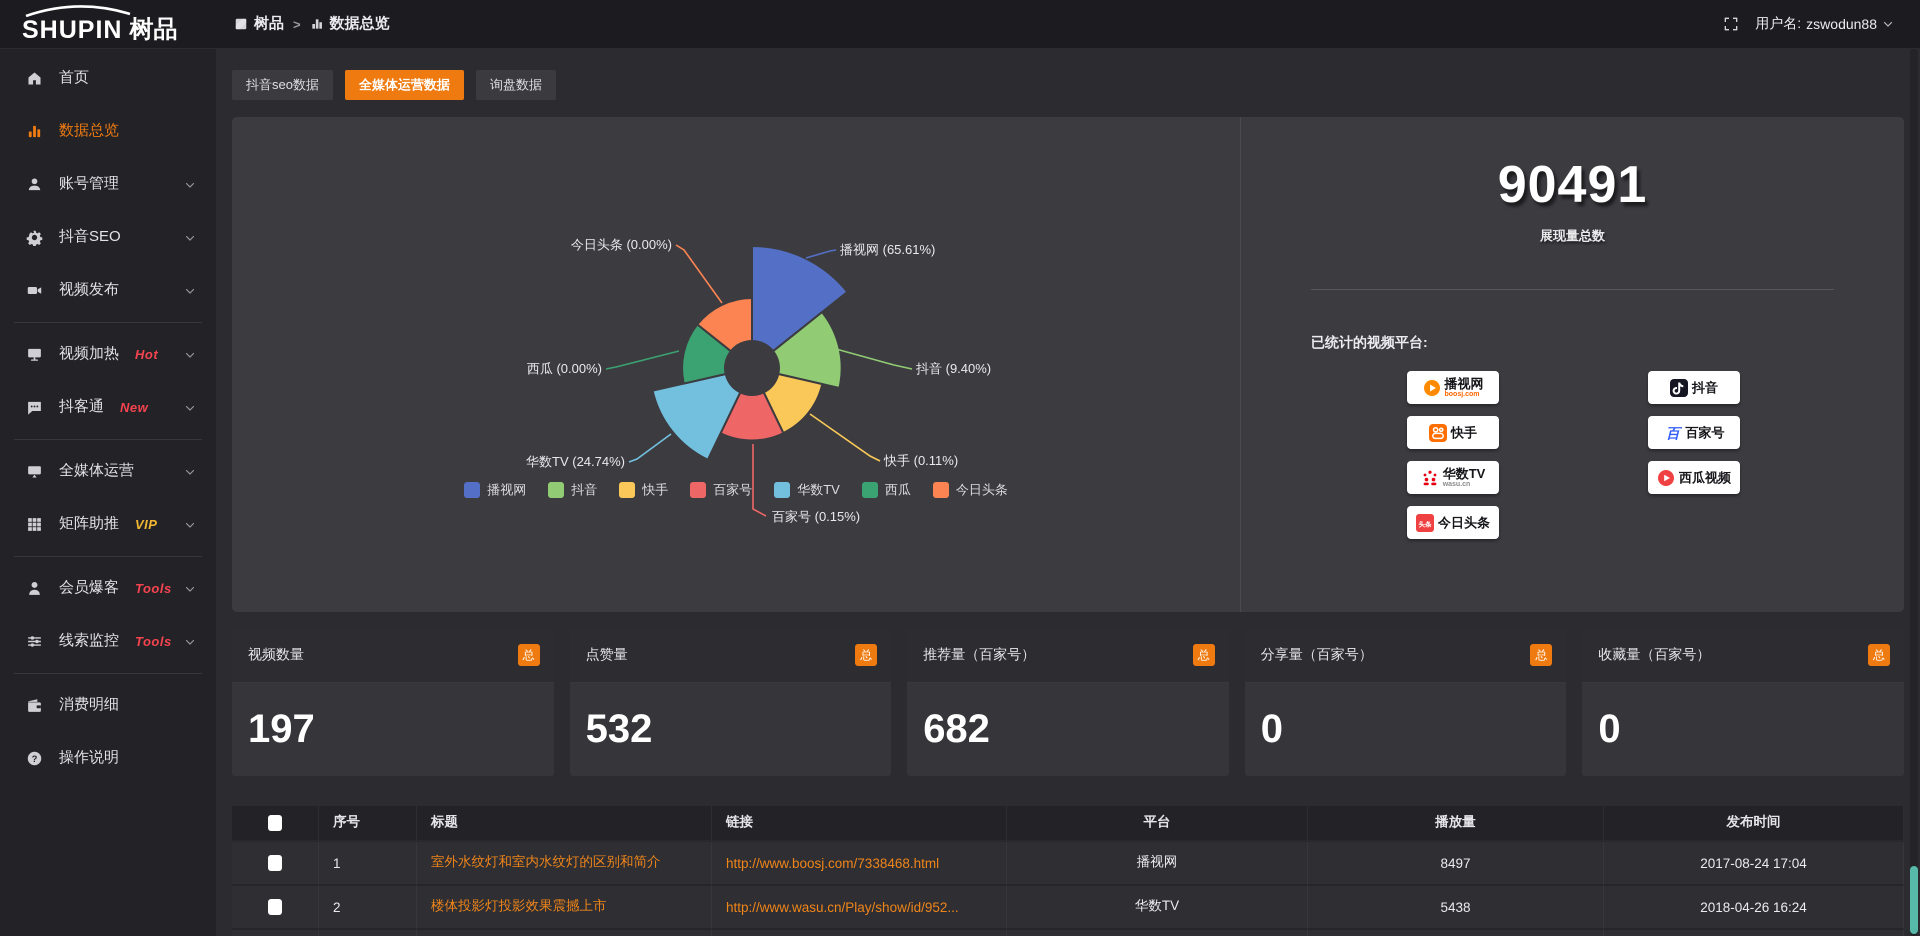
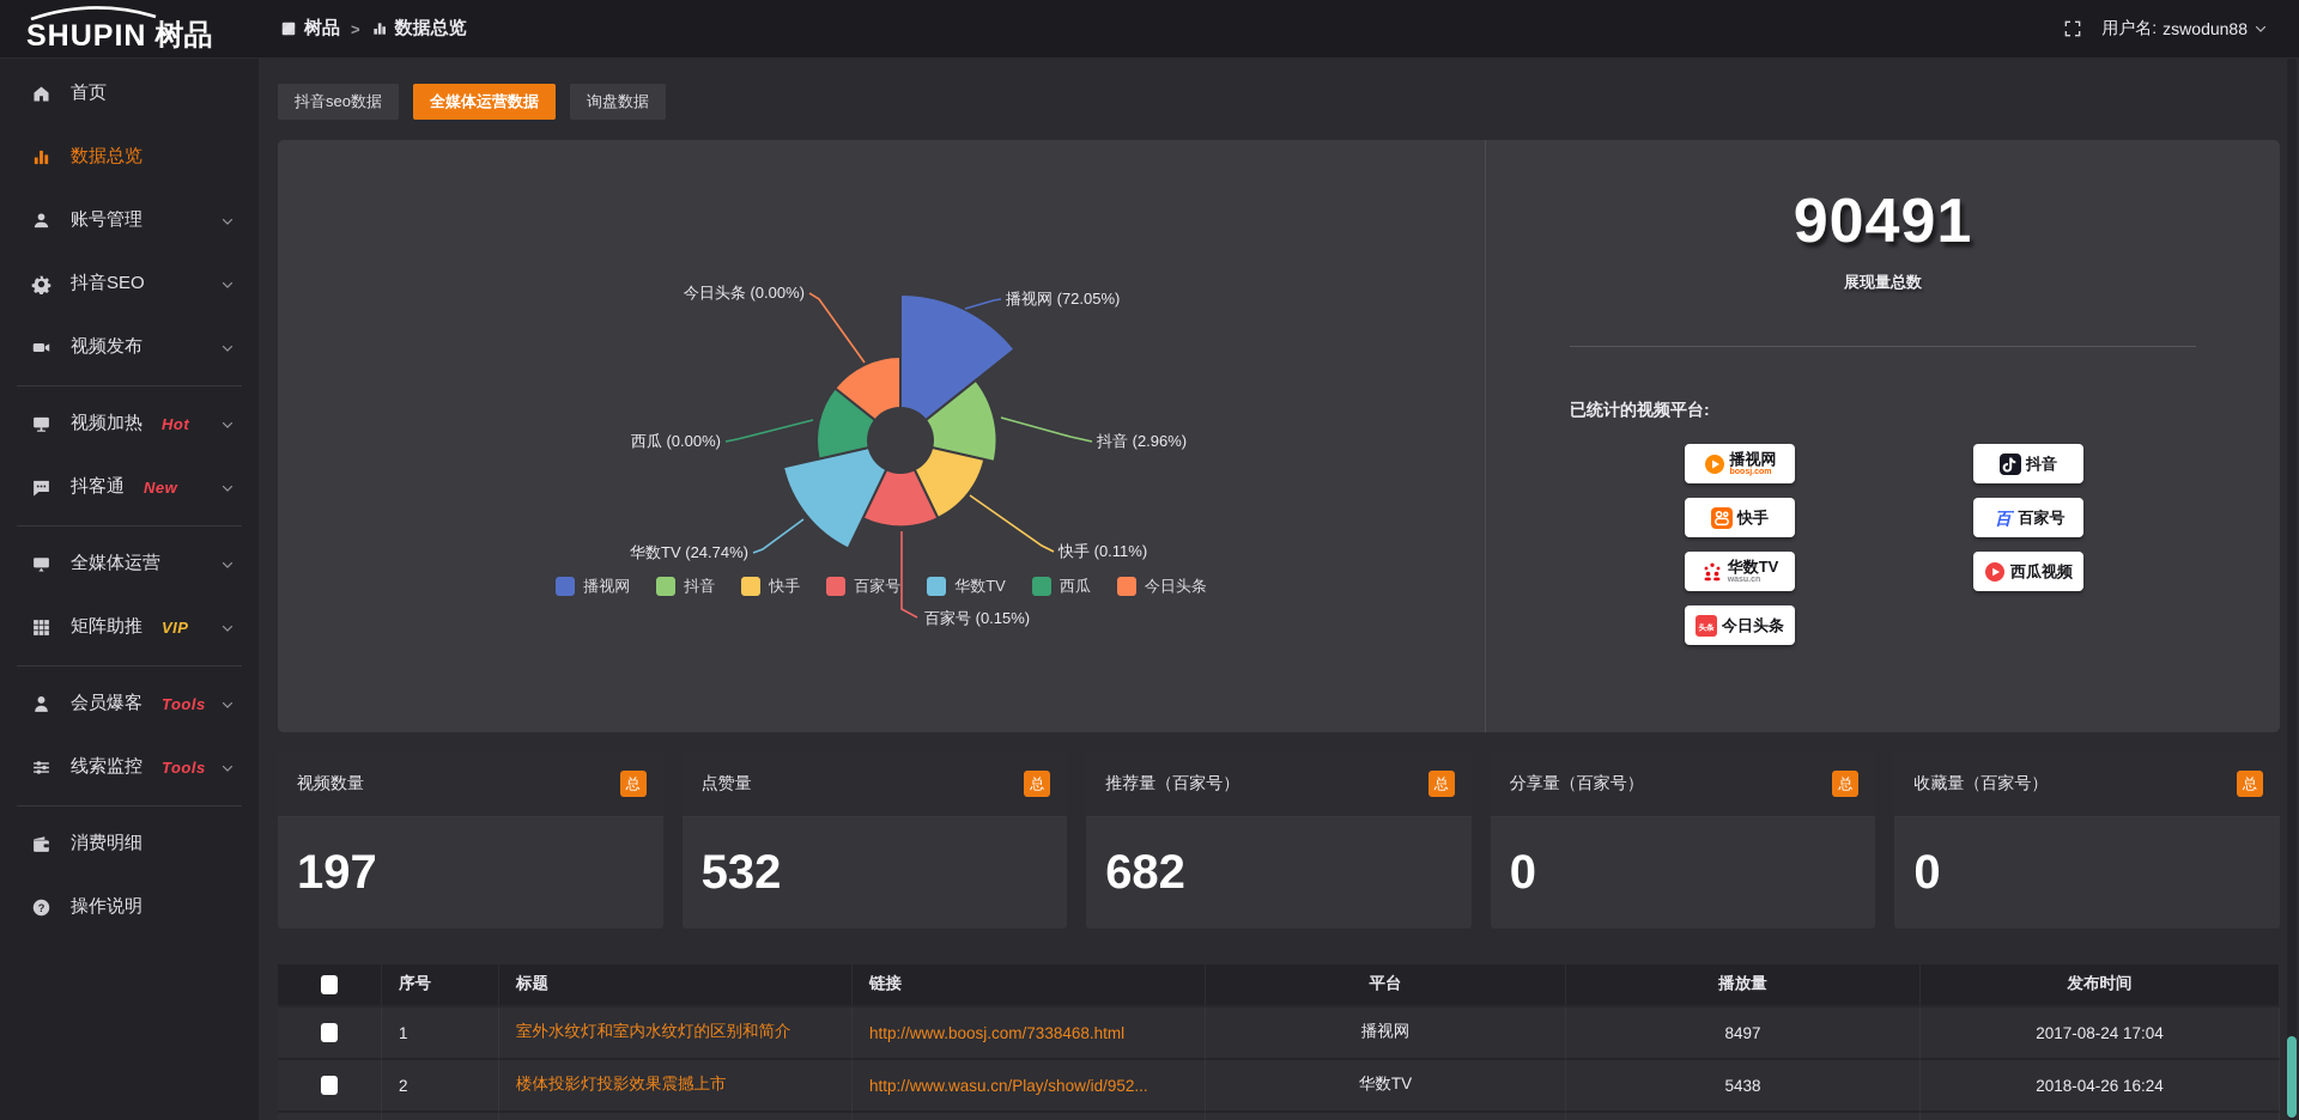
播视网: 65.61% -> 72.05%
抖音: 9.40% -> 2.96%
